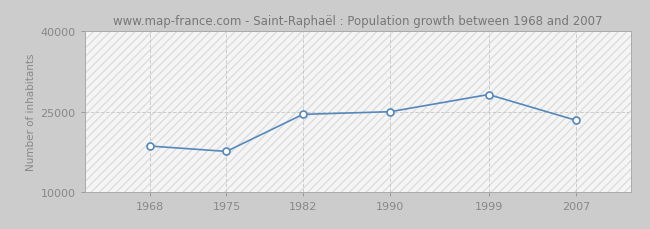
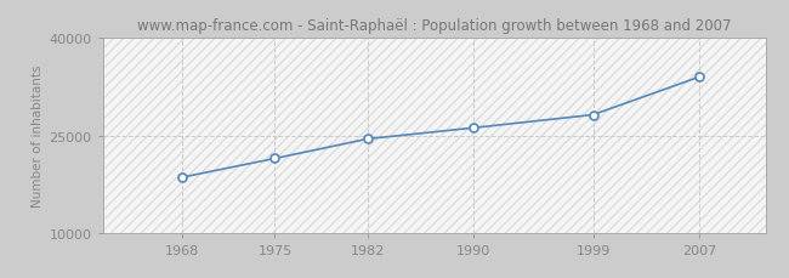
1975: 17600 -> 21500
1990: 25000 -> 26200
2007: 23400 -> 34000
